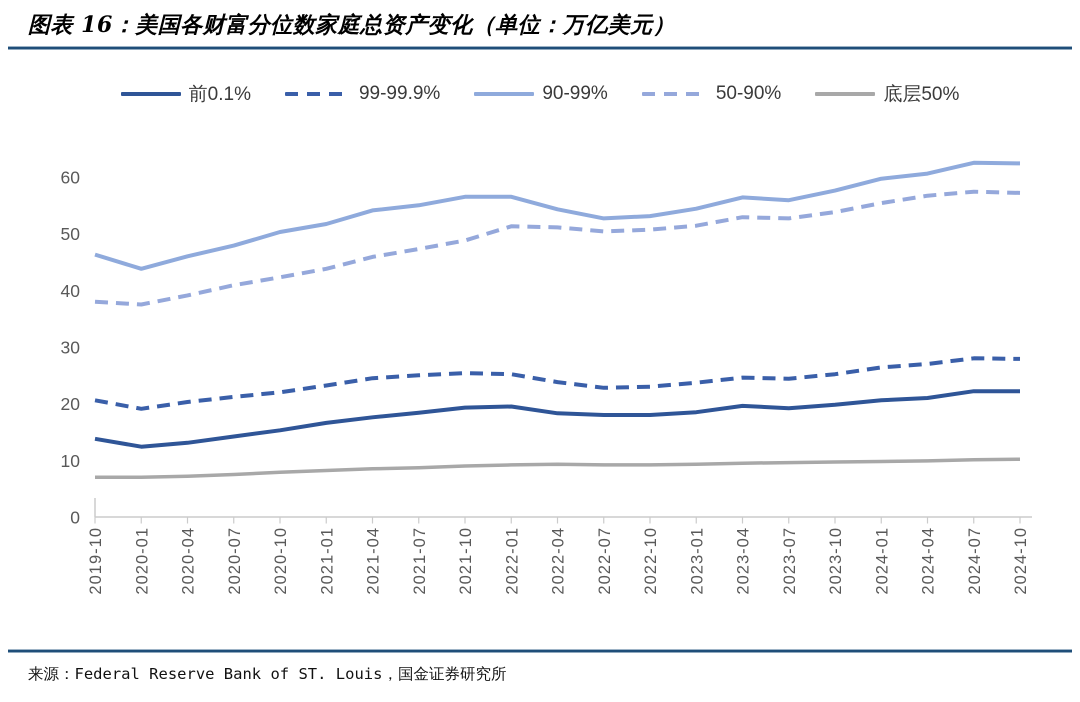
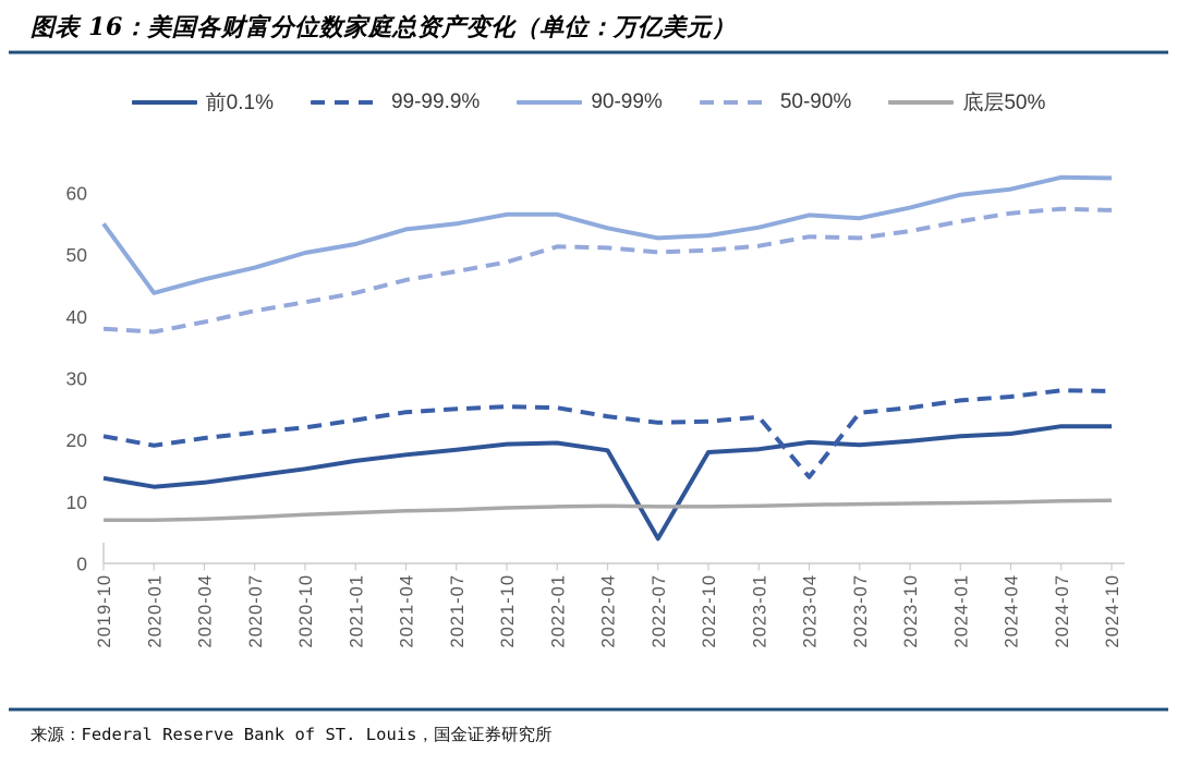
90-99%/2019-10: 46 -> 55
前0.1%/2022-07: 18 -> 4
99-99.9%/2023-04: 25 -> 14
